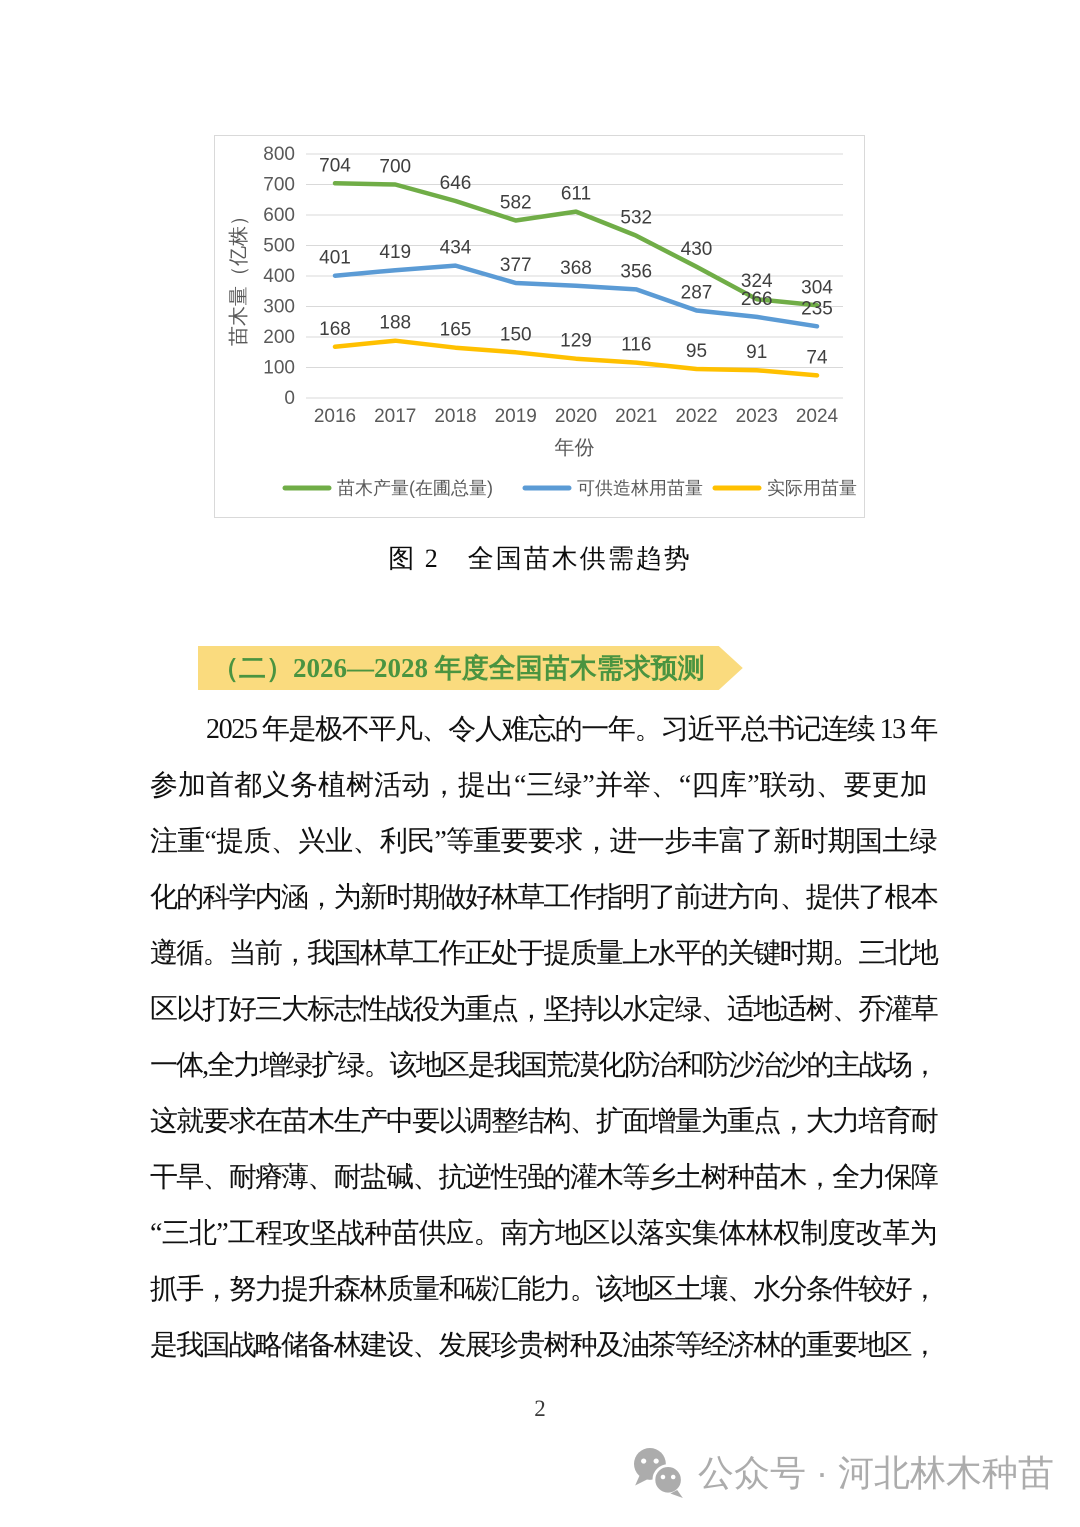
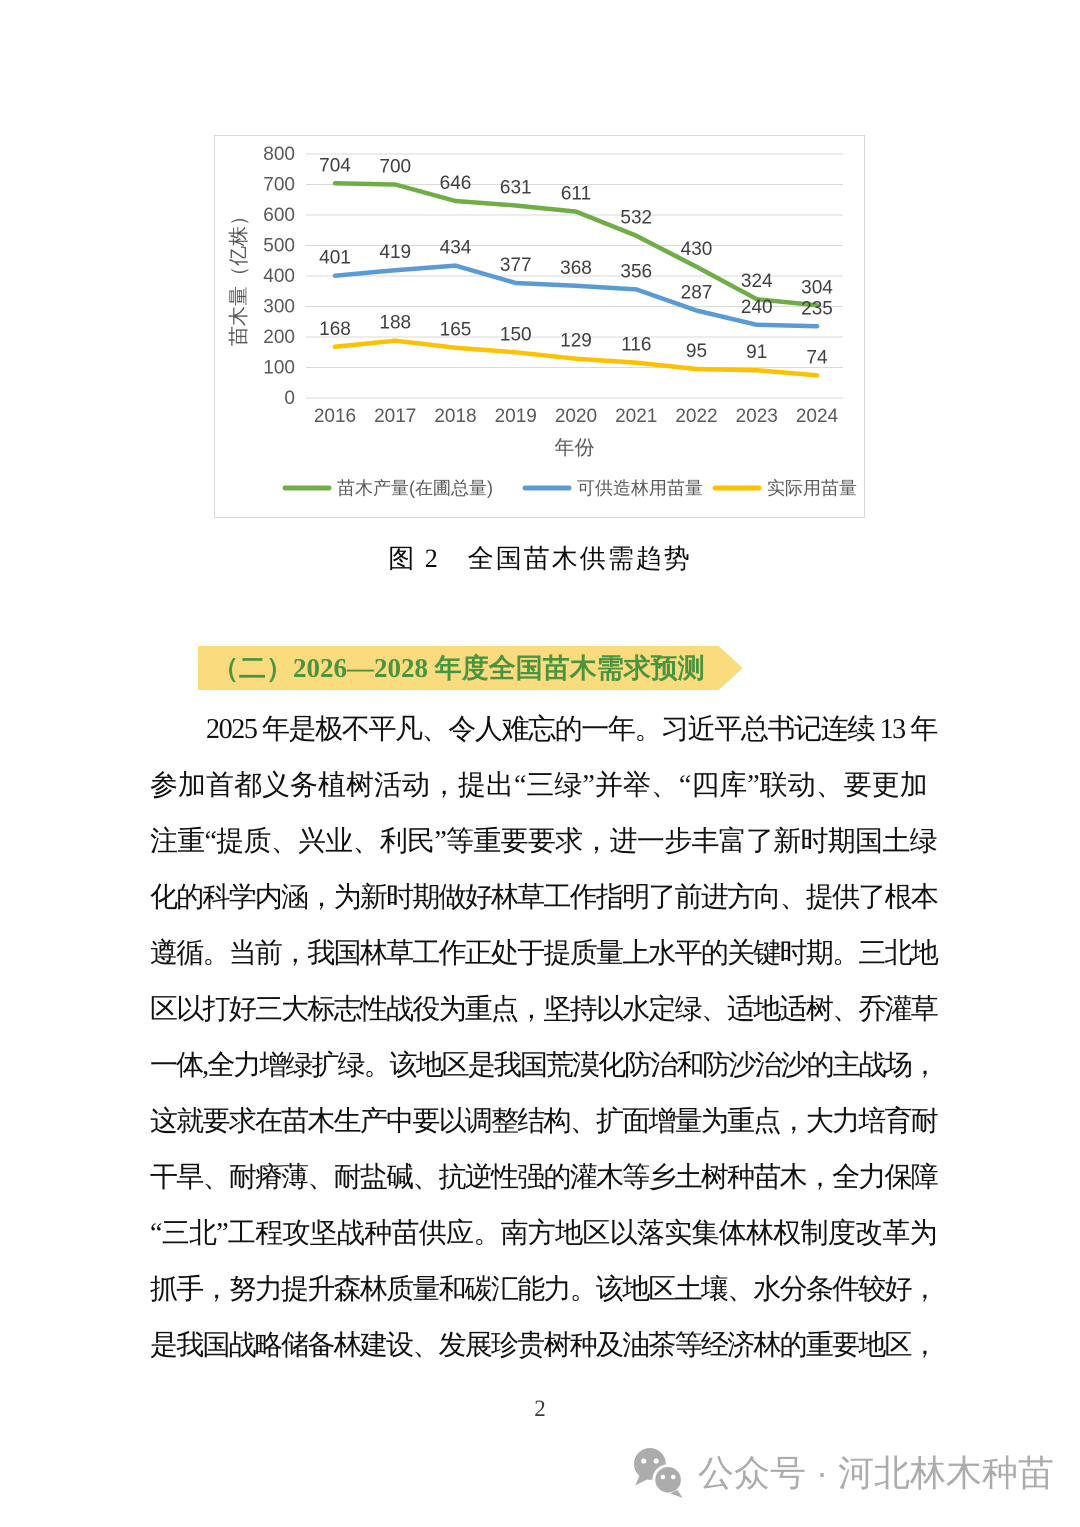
苗木产量(在圃总量)/2019: 582 -> 631
可供造林用苗量/2023: 266 -> 240
